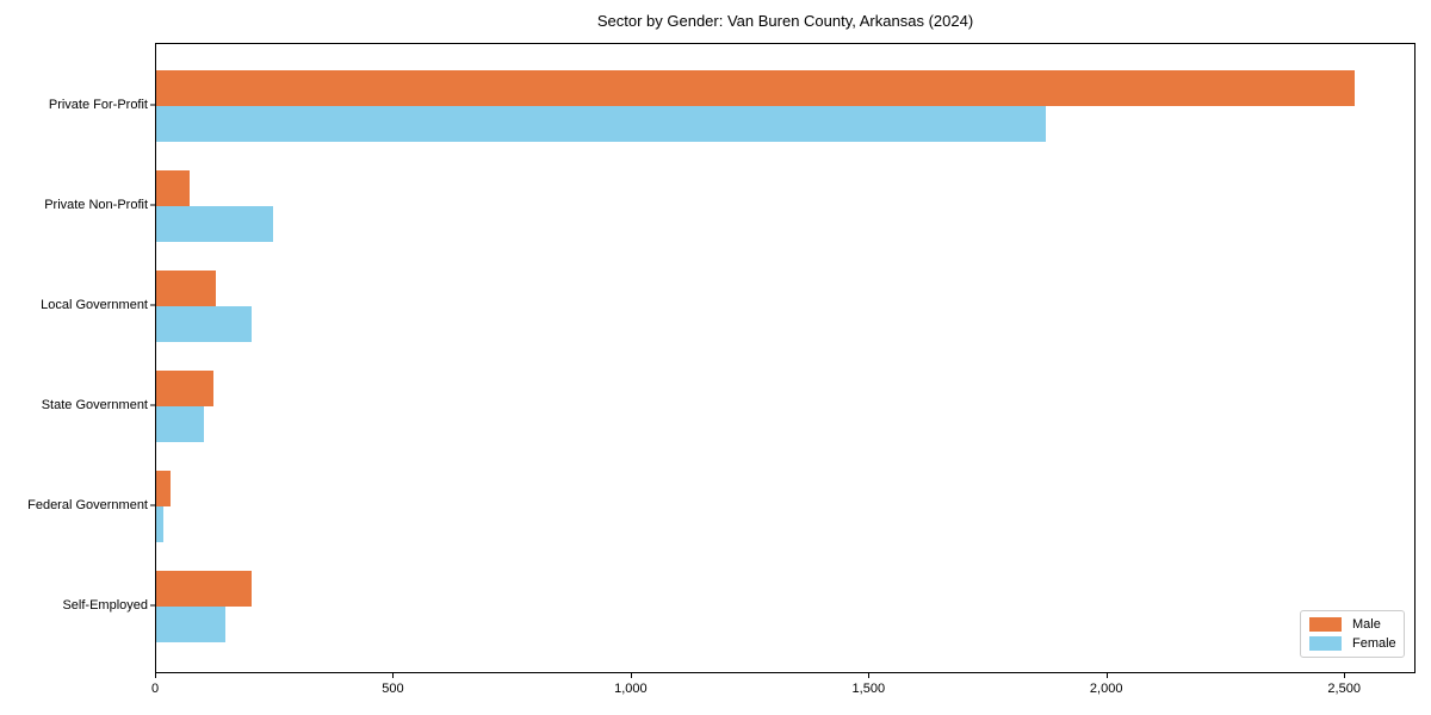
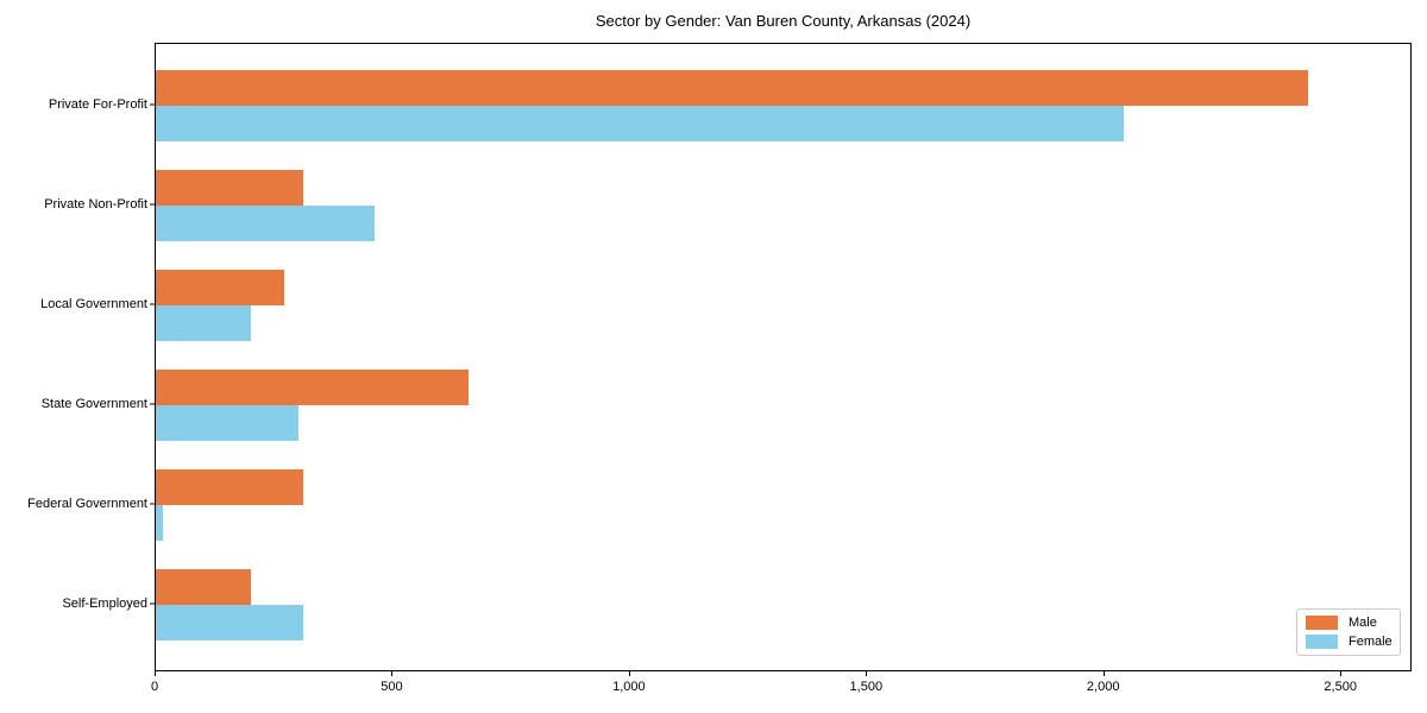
Male/Private For-Profit: 2520 -> 2430
Female/Private For-Profit: 1870 -> 2040
Male/Private Non-Profit: 70 -> 310
Female/Private Non-Profit: 240 -> 460
Male/Local Government: 120 -> 270
Male/State Government: 120 -> 660
Female/State Government: 100 -> 300
Male/Federal Government: 30 -> 310
Female/Self-Employed: 140 -> 310
